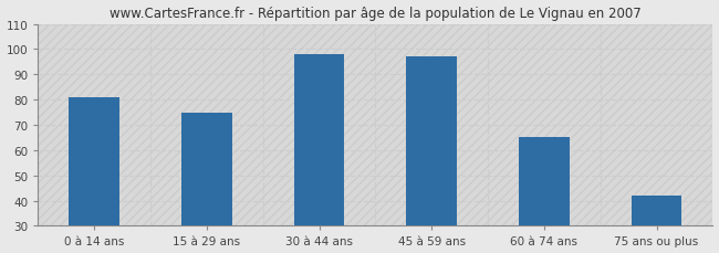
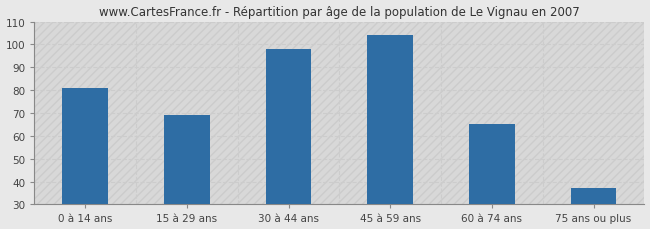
15 à 29 ans: 75 -> 69
45 à 59 ans: 97 -> 104
75 ans ou plus: 42 -> 37
